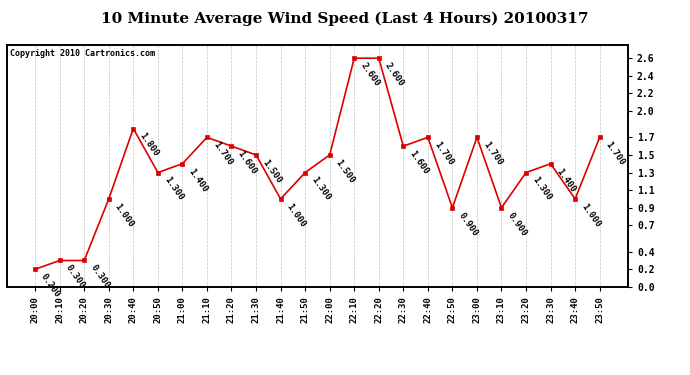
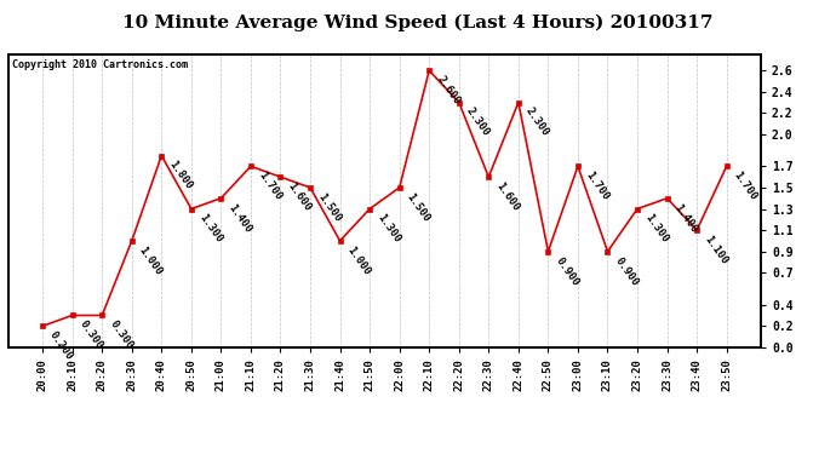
22:20: 2.600 -> 2.300
22:40: 1.700 -> 2.300
23:40: 1.000 -> 1.100
